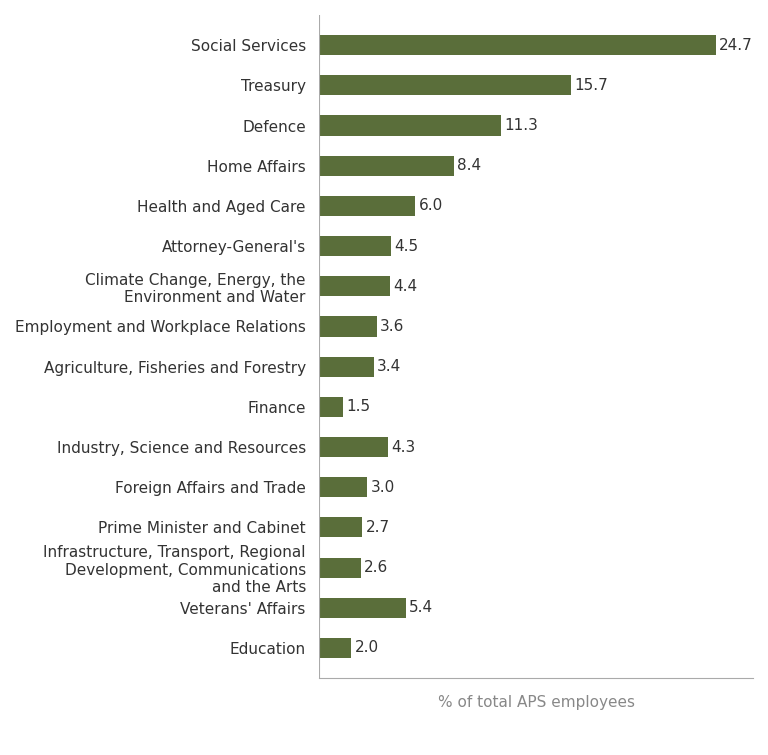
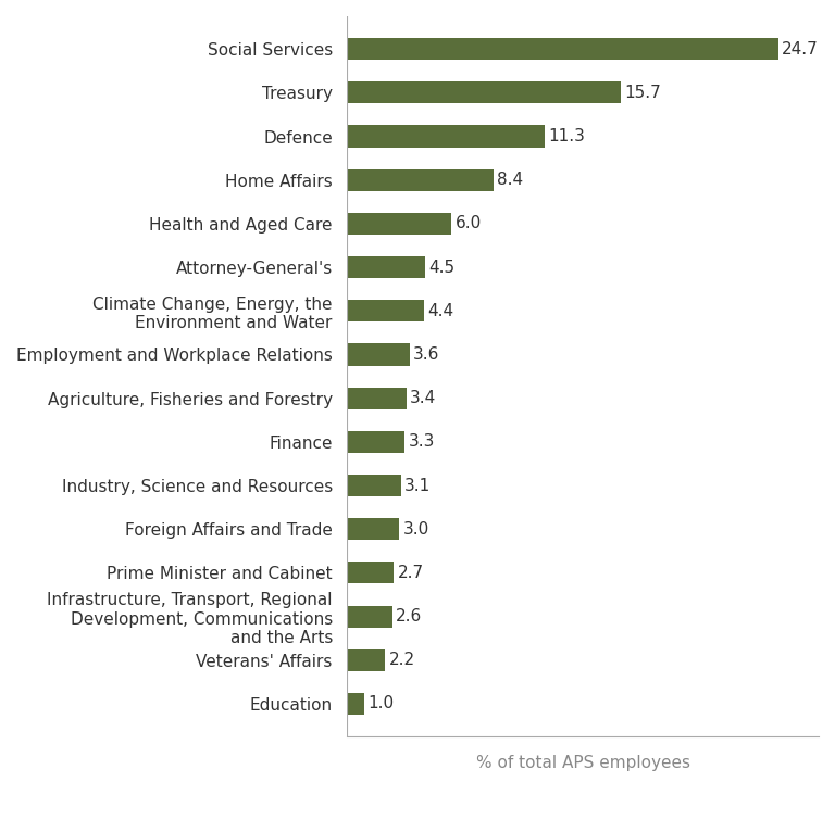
Finance: 1.5 -> 3.3
Industry, Science and Resources: 4.3 -> 3.1
Veterans' Affairs: 5.4 -> 2.2
Education: 2.0 -> 1.0
